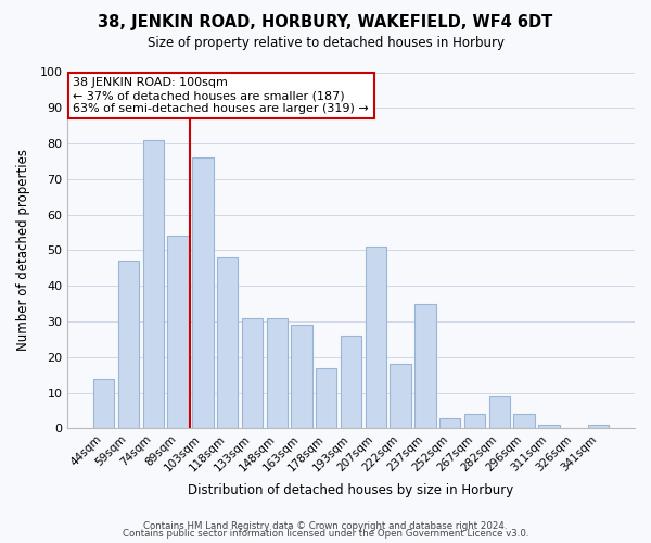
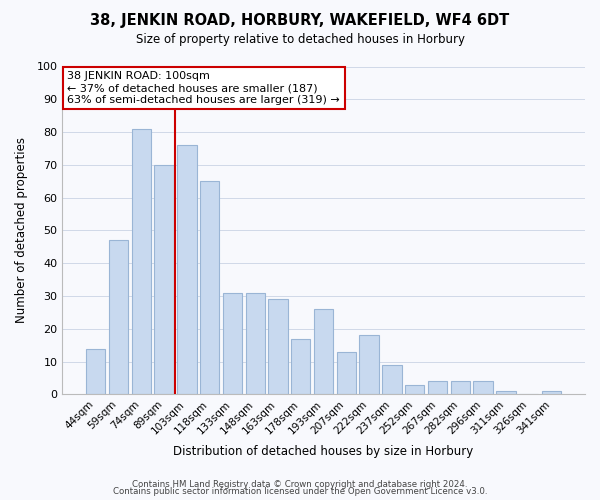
89sqm: 54 -> 70
118sqm: 48 -> 65
207sqm: 51 -> 13
237sqm: 35 -> 9
282sqm: 9 -> 4
